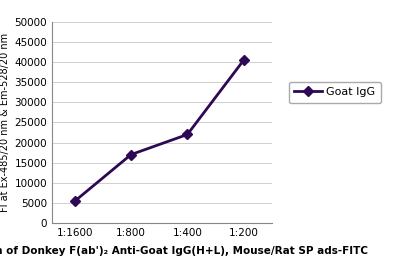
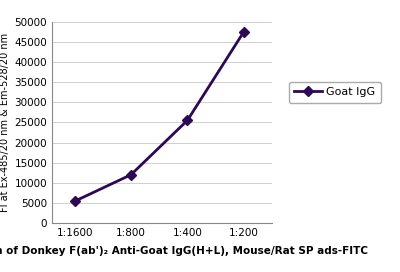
1:800: 17000 -> 12000
1:400: 22000 -> 25500
1:200: 40500 -> 47500
